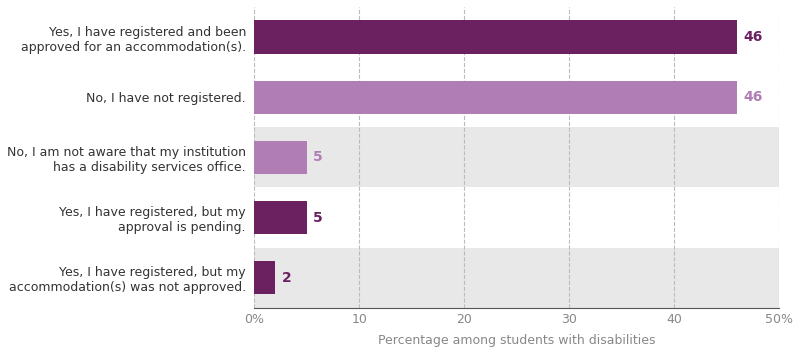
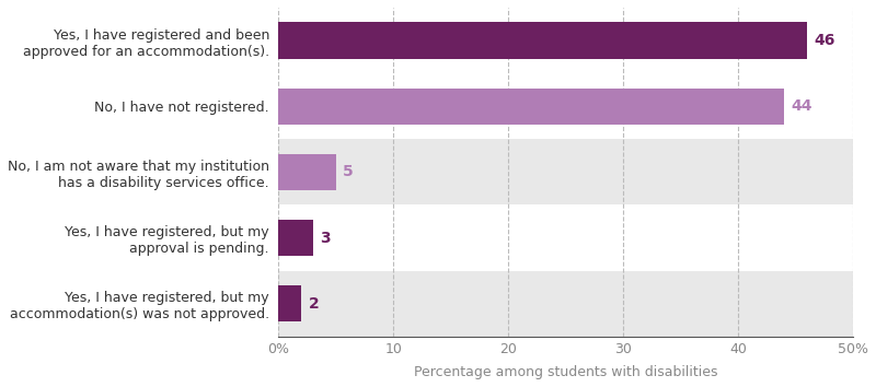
No, I have not registered.: 46 -> 44
Yes, I have registered, but my approval is pending.: 5 -> 3
